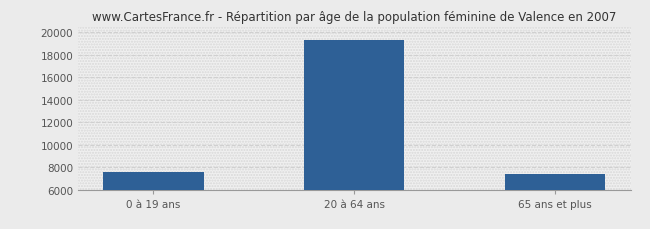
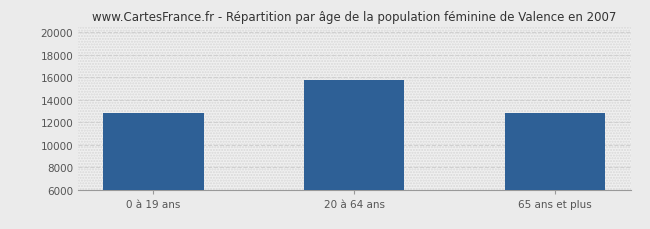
0 à 19 ans: 7600 -> 12800
20 à 64 ans: 19300 -> 15800
65 ans et plus: 7400 -> 12800
